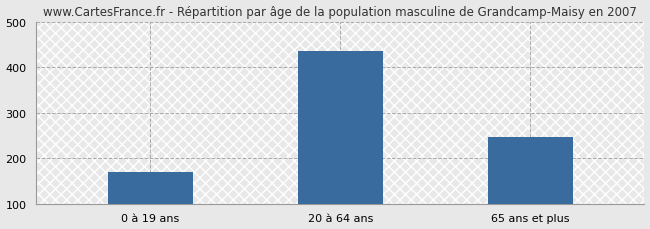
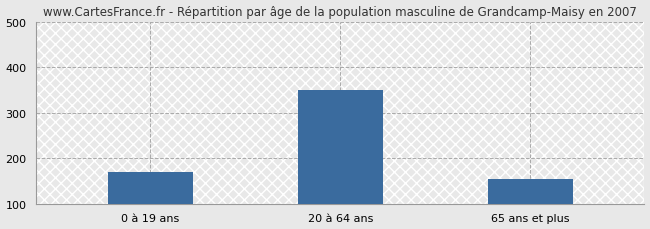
20 à 64 ans: 435 -> 350
65 ans et plus: 247 -> 155
